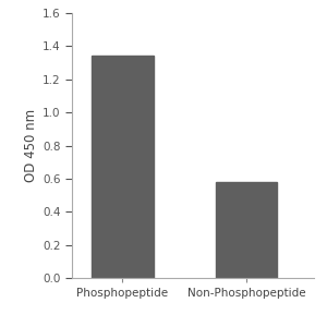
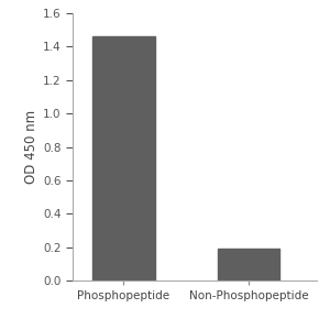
Phosphopeptide: 1.34 -> 1.46
Non-Phosphopeptide: 0.58 -> 0.19
